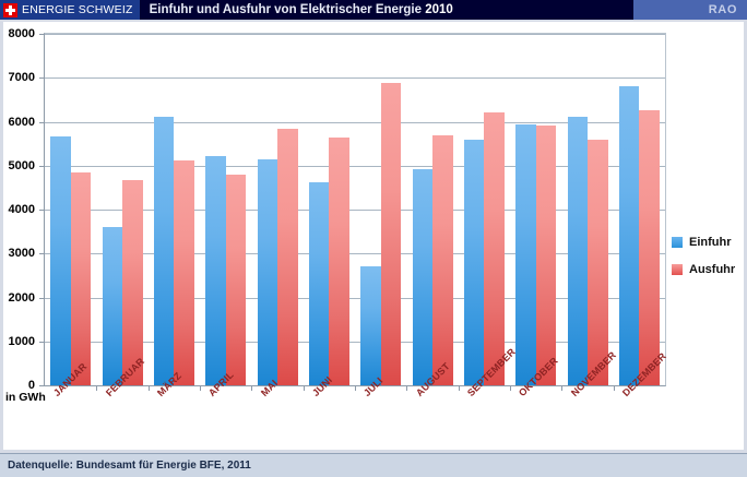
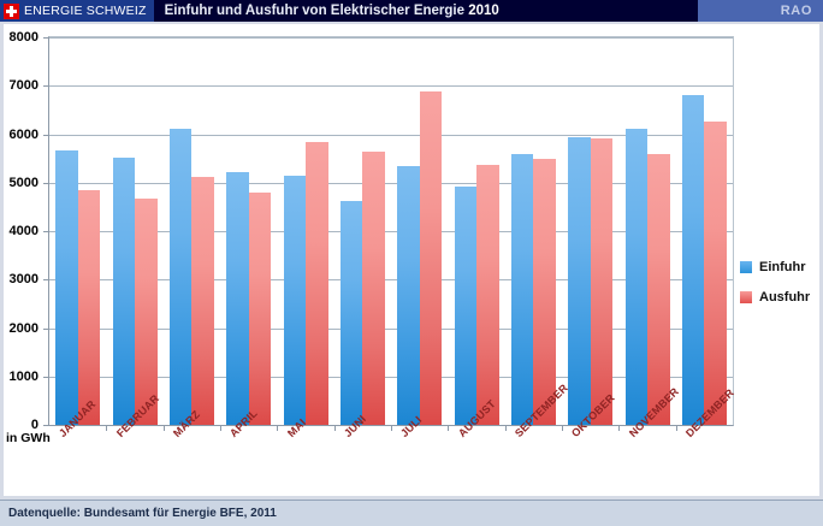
Einfuhr/FEBRUAR: 3600 -> 5500
Einfuhr/JULI: 2700 -> 5400
Ausfuhr/AUGUST: 5700 -> 5400
Ausfuhr/SEPTEMBER: 6200 -> 5500
